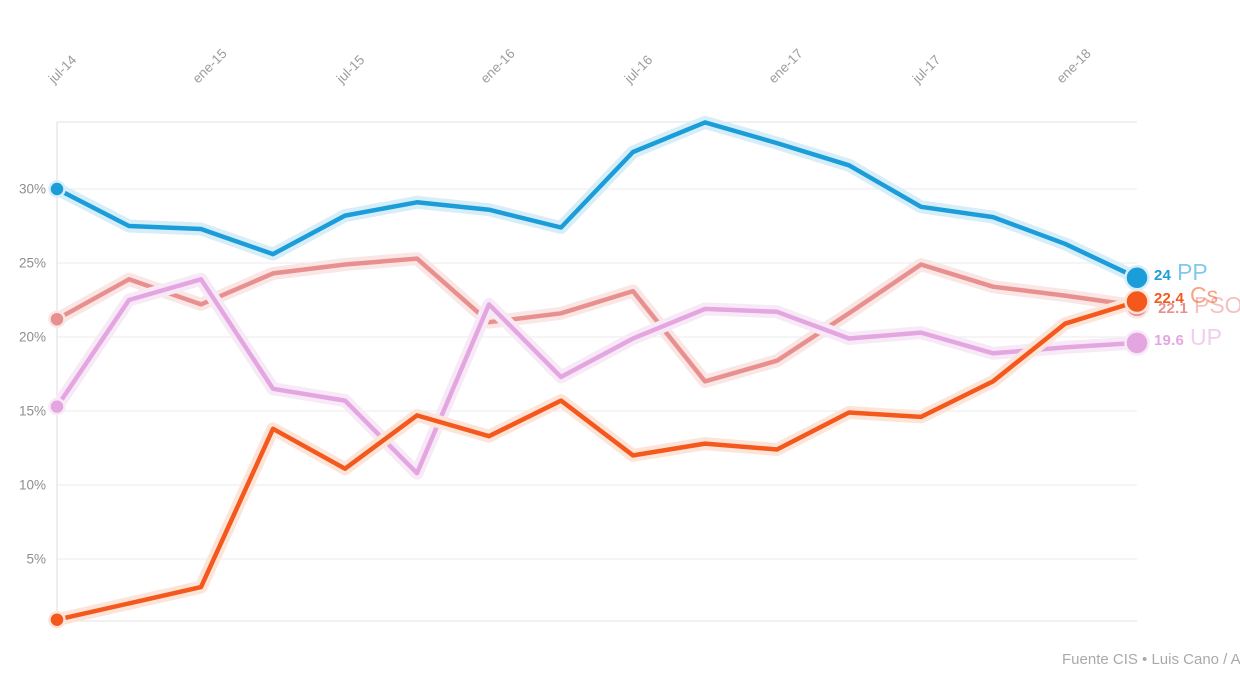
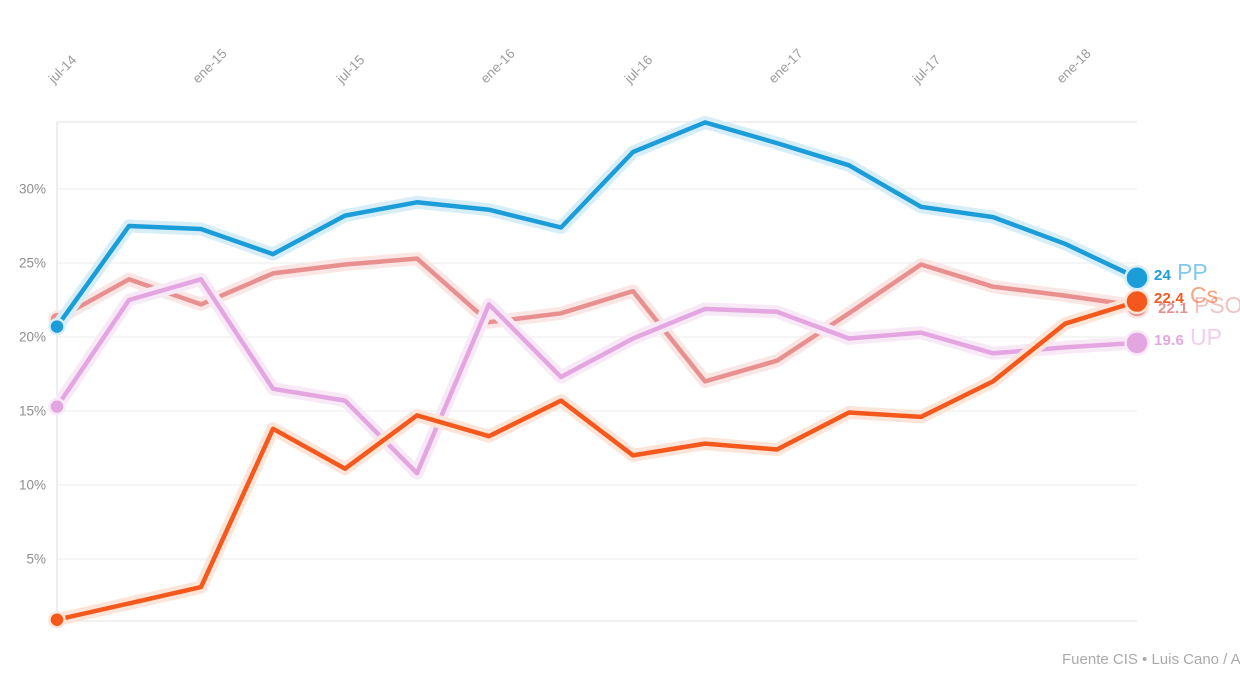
PP/jul-14: 30.0% -> 20.7%
